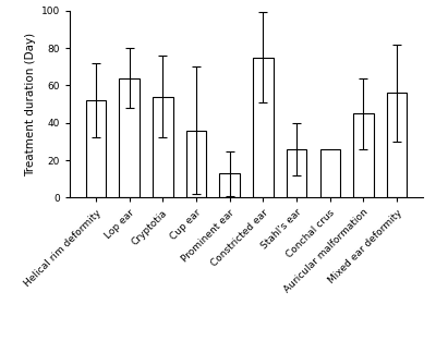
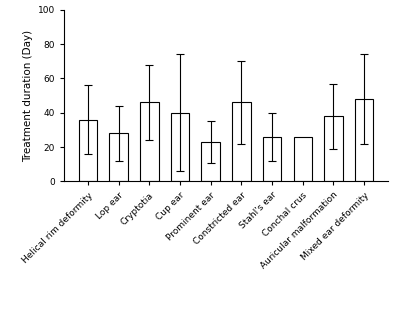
Helical rim deformity: 52 -> 36
Lop ear: 64 -> 28
Cryptotia: 54 -> 46
Cup ear: 36 -> 40
Prominent ear: 13 -> 23
Constricted ear: 75 -> 46
Auricular malformation: 45 -> 38
Mixed ear deformity: 56 -> 48
